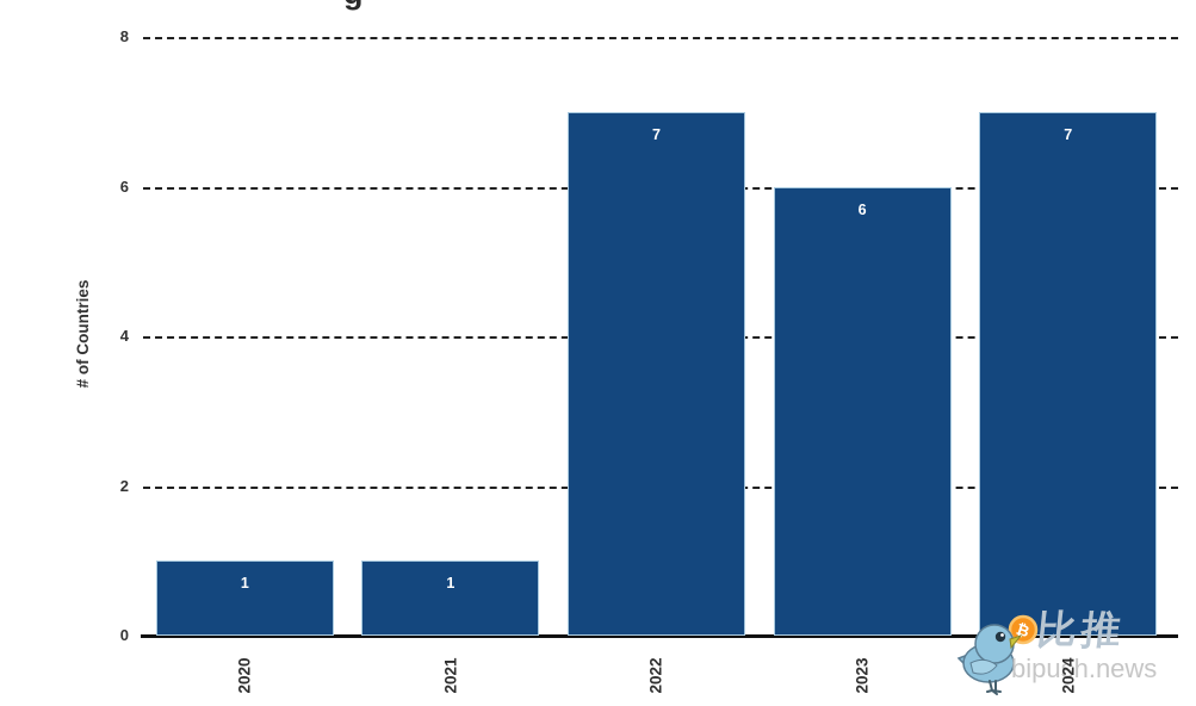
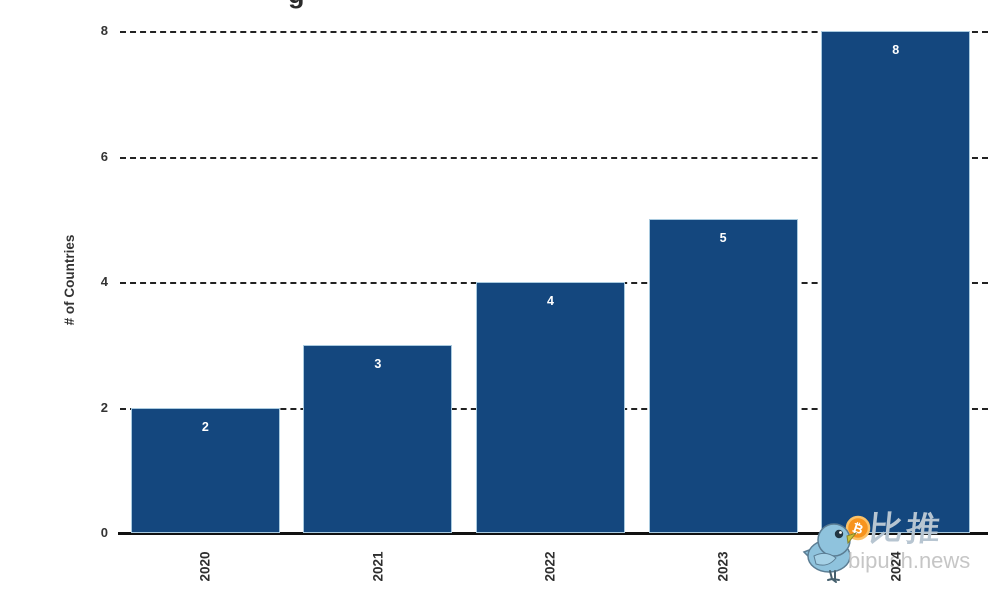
2020: 1 -> 2
2021: 1 -> 3
2022: 7 -> 4
2023: 6 -> 5
2024: 7 -> 8
